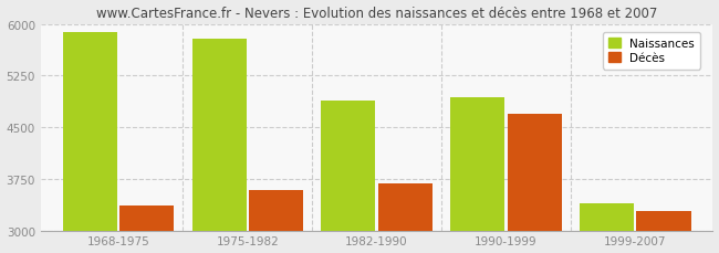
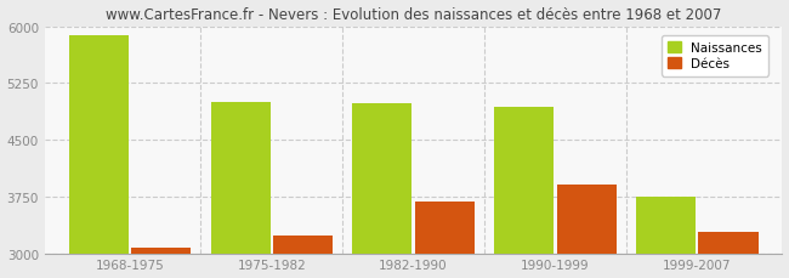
Décès/1968-1975: 3360 -> 3080
Naissances/1975-1982: 5780 -> 5000
Décès/1975-1982: 3580 -> 3230
Naissances/1982-1990: 4880 -> 4980
Décès/1990-1999: 4700 -> 3900
Naissances/1999-2007: 3400 -> 3750
